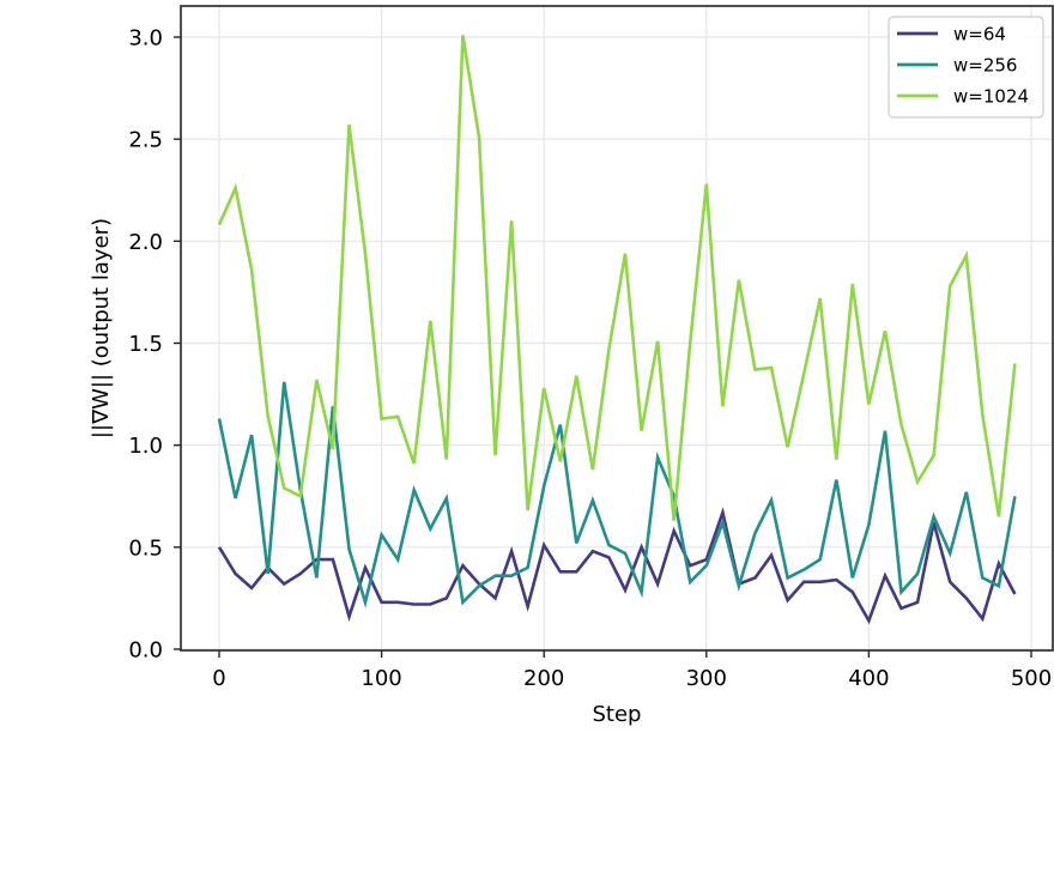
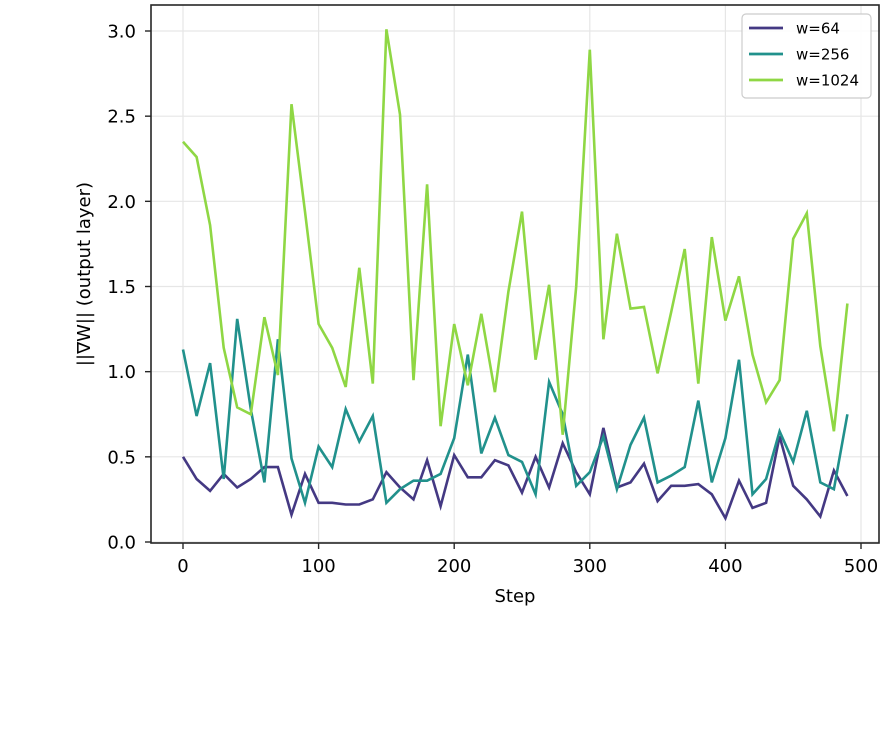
w=1024/0: 2.08 -> 2.35
w=1024/100: 1.13 -> 1.28
w=256/200: 0.80 -> 0.61
w=64/300: 0.44 -> 0.28
w=1024/300: 2.28 -> 2.89
w=1024/400: 1.20 -> 1.30
